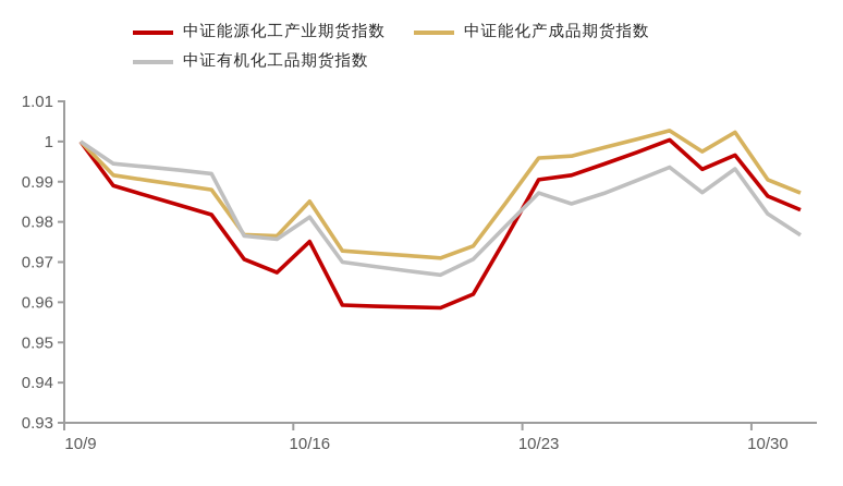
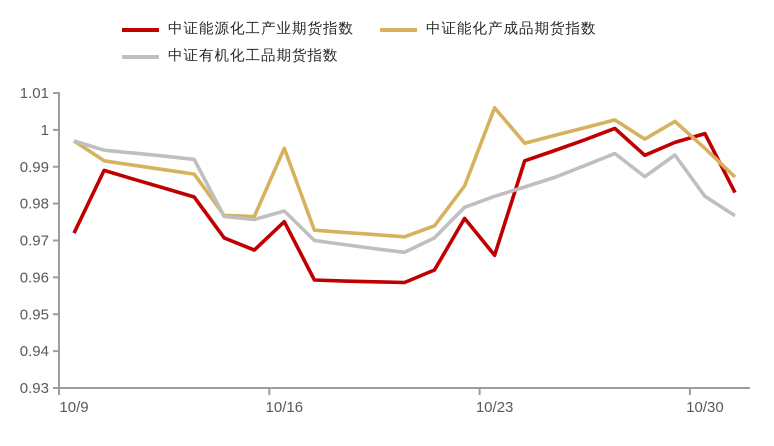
中证能源化工产业期货指数/10/9: 1.000 -> 0.972
中证能化产成品期货指数/10/9: 1.000 -> 0.997
中证有机化工品期货指数/10/9: 1.000 -> 0.997
中证能化产成品期货指数/10/16: 0.985 -> 0.995
中证有机化工品期货指数/10/16: 0.981 -> 0.978
中证能源化工产业期货指数/10/23: 0.991 -> 0.966
中证能化产成品期货指数/10/23: 0.996 -> 1.006
中证有机化工品期货指数/10/23: 0.987 -> 0.982
中证能源化工产业期货指数/10/30: 0.986 -> 0.999
中证能化产成品期货指数/10/30: 0.991 -> 0.995
